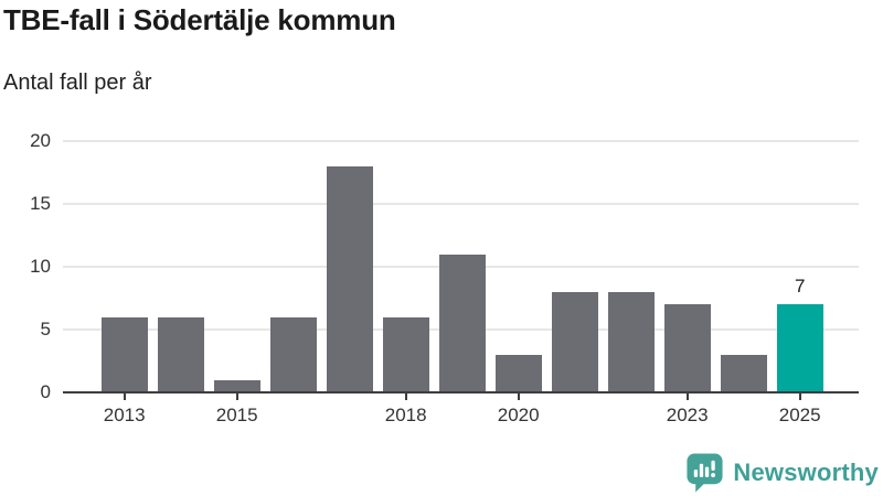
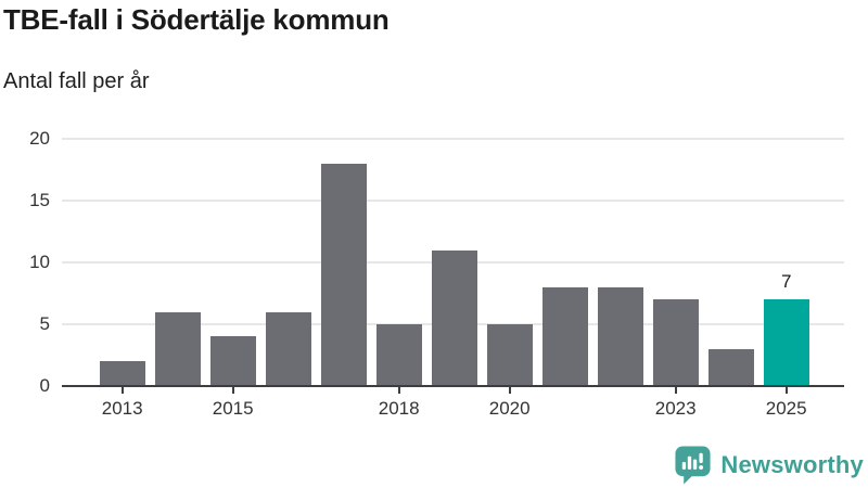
2013: 6 -> 2
2015: 1 -> 4
2018: 6 -> 5
2020: 3 -> 5
